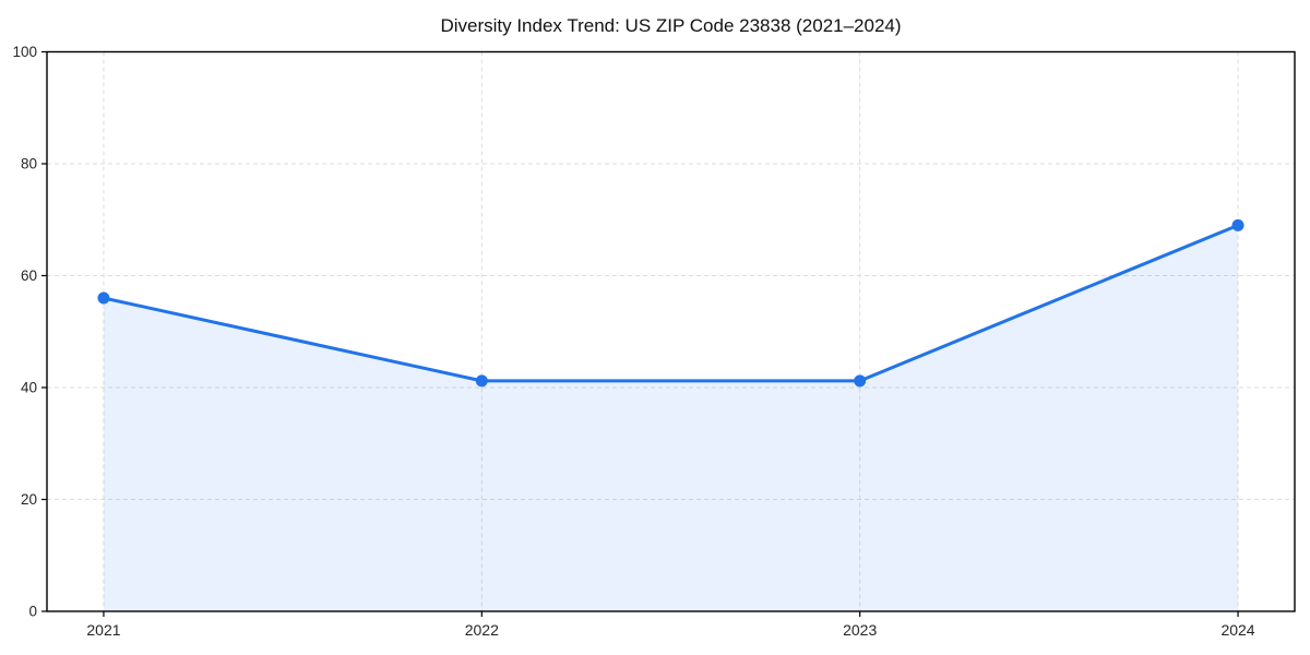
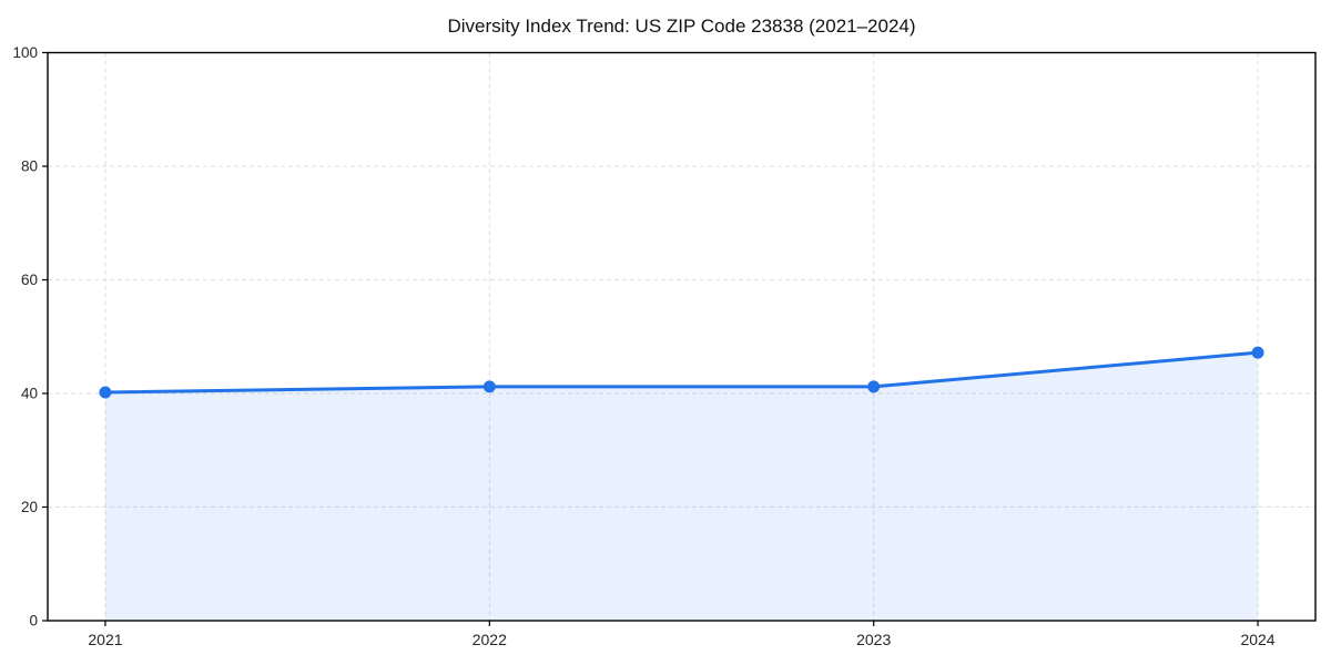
2021: 56 -> 40
2024: 69 -> 47
